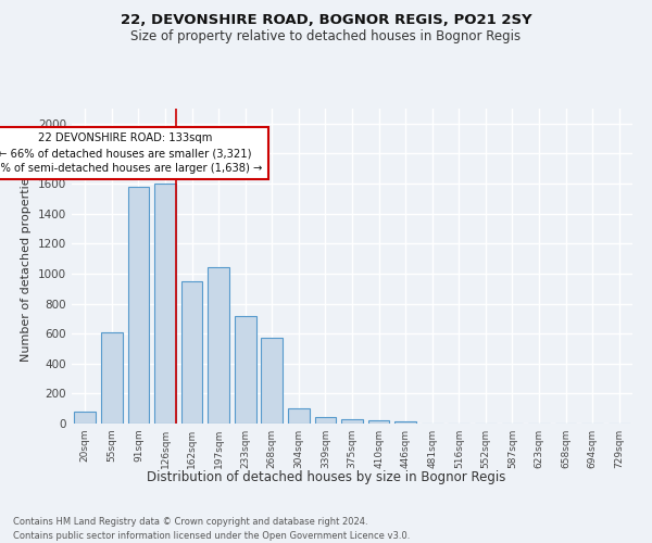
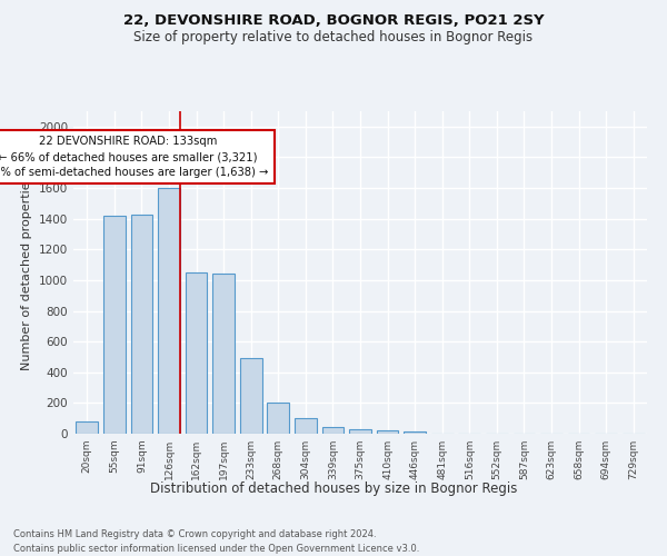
55sqm: 610 -> 1420
91sqm: 1580 -> 1430
162sqm: 950 -> 1050
233sqm: 720 -> 490
268sqm: 570 -> 200
